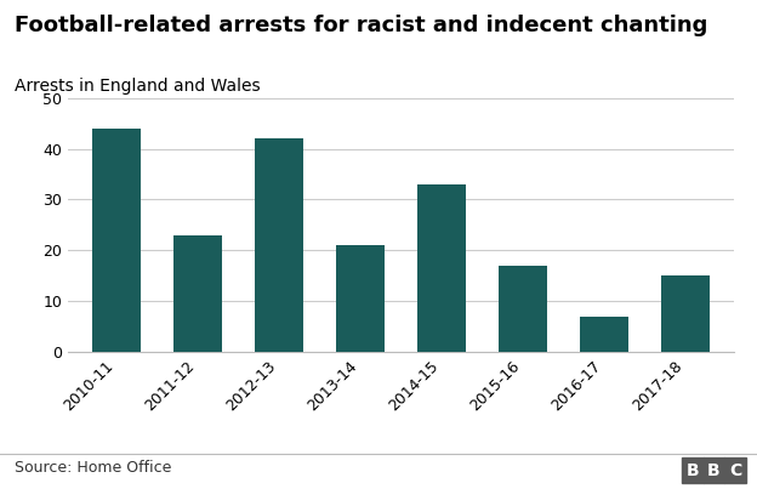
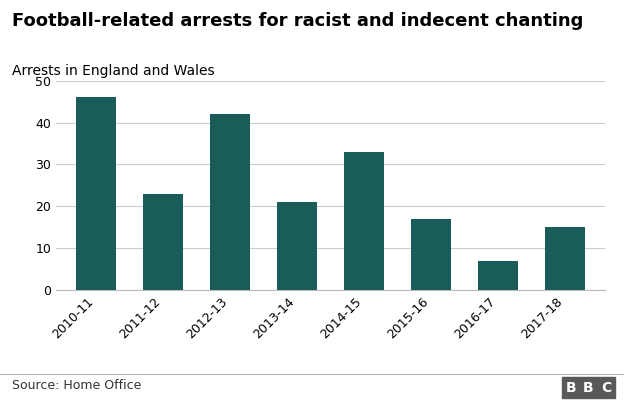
2010-11: 44 -> 46
